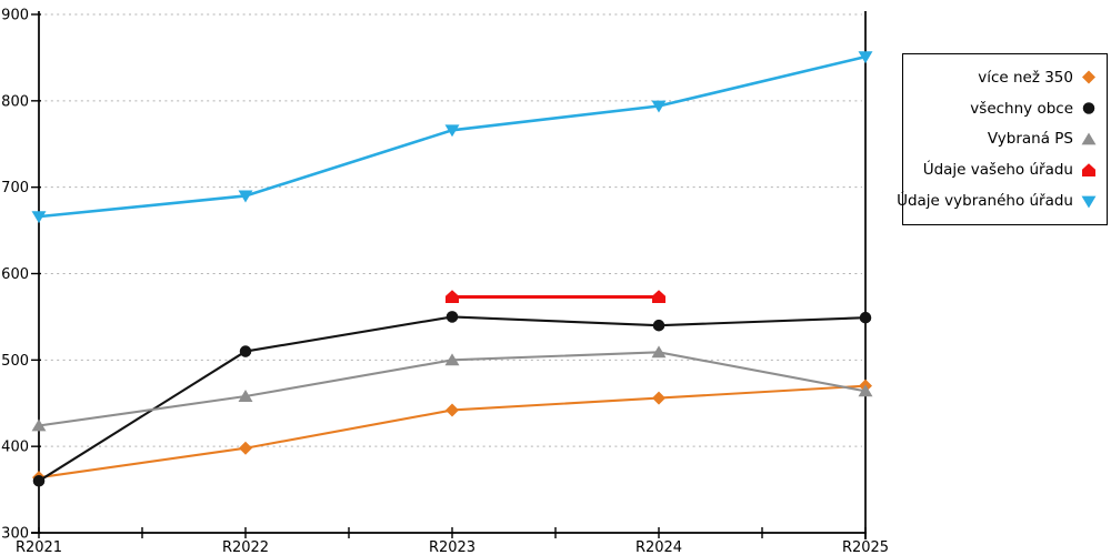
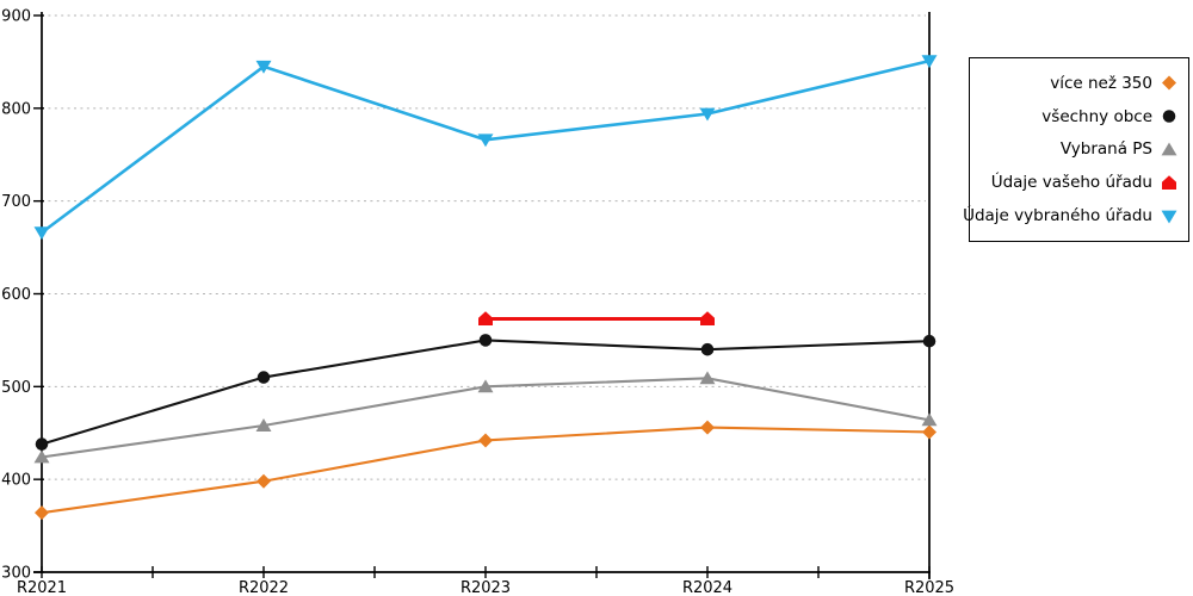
všechny obce/R2021: 360 -> 440
Údaje vybraného úřadu/R2022: 690 -> 840
více než 350/R2025: 470 -> 450
